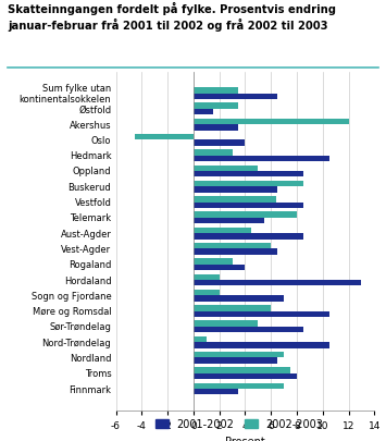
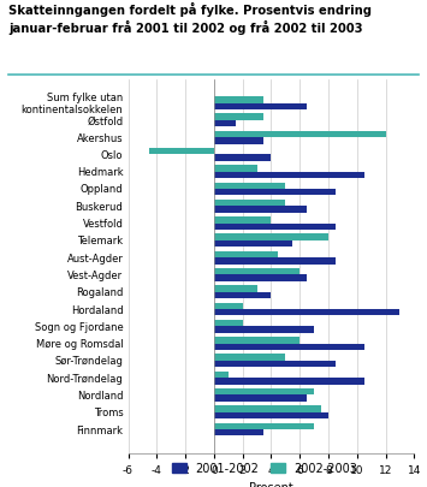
2002-2003/Buskerud: 8.5 -> 5.0
2002-2003/Vestfold: 6.4 -> 4.0
